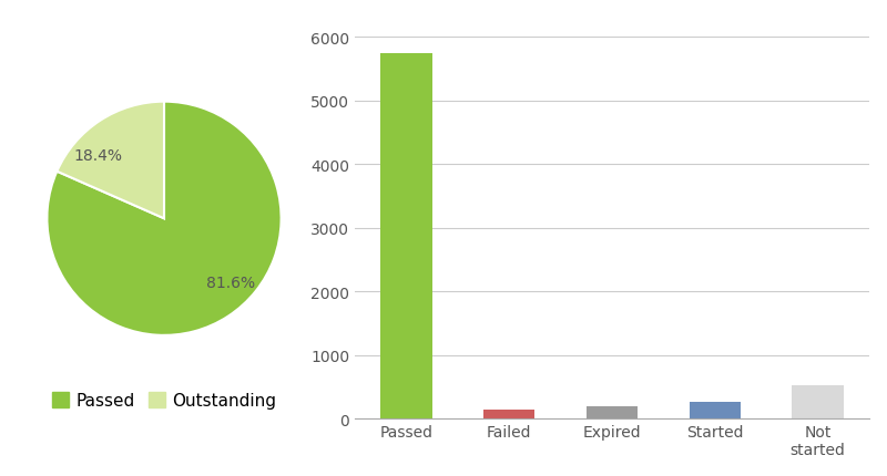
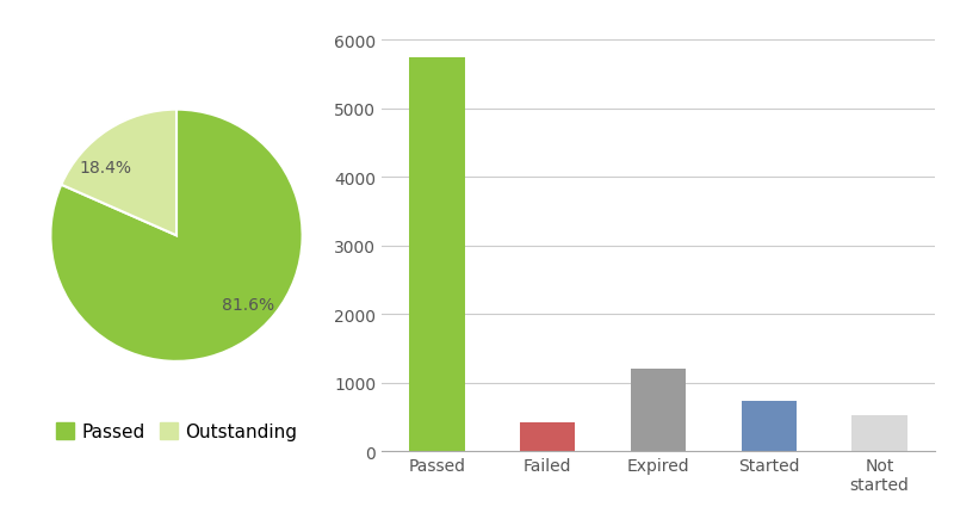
Failed: 150 -> 420
Expired: 200 -> 1200
Started: 260 -> 740
